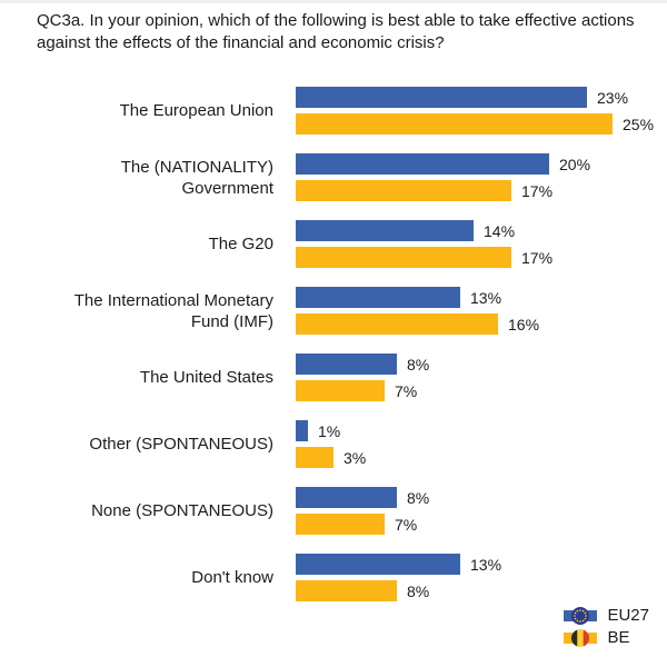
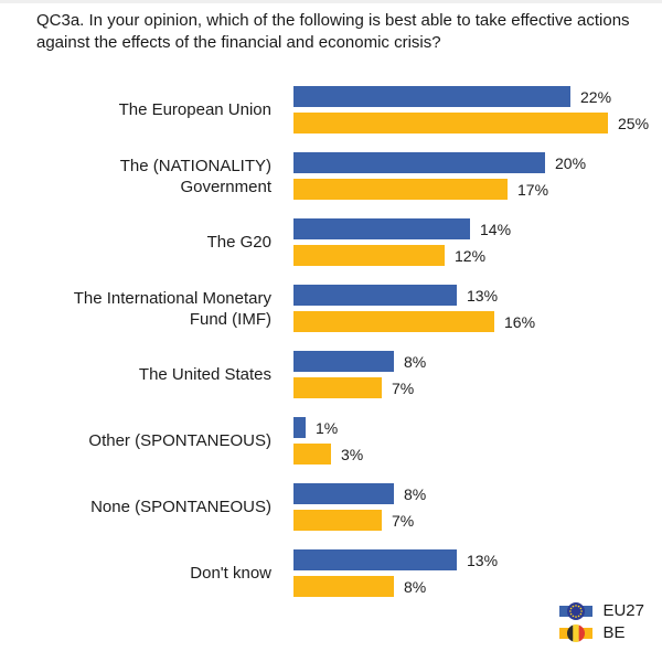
EU27/The European Union: 23% -> 22%
BE/The G20: 17% -> 12%
